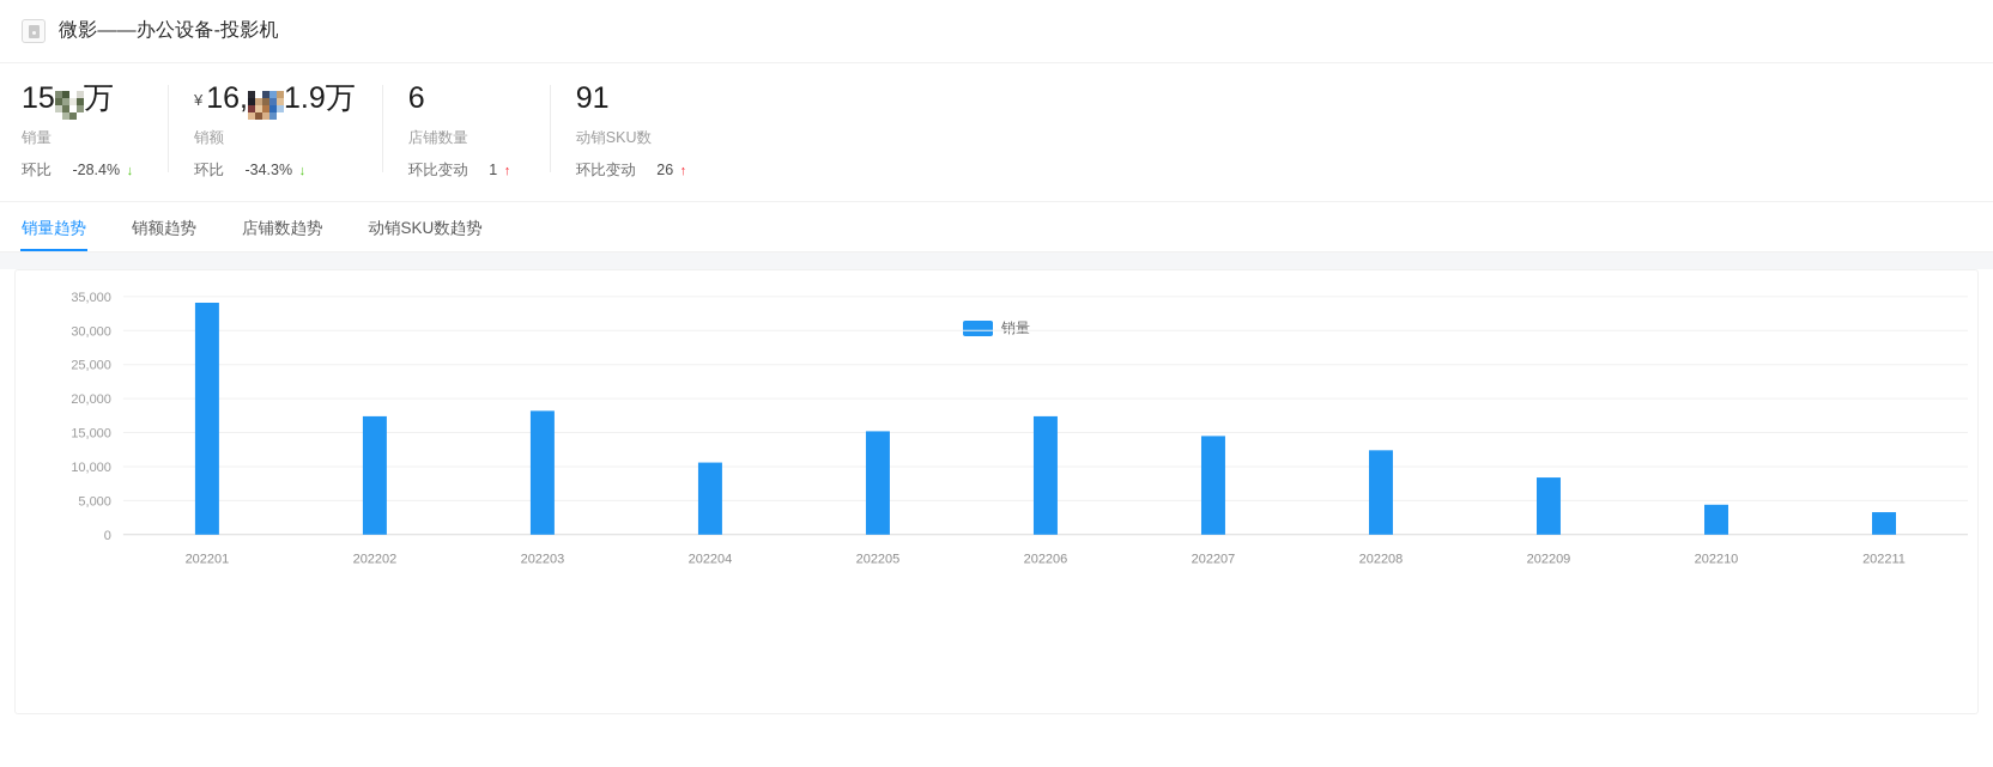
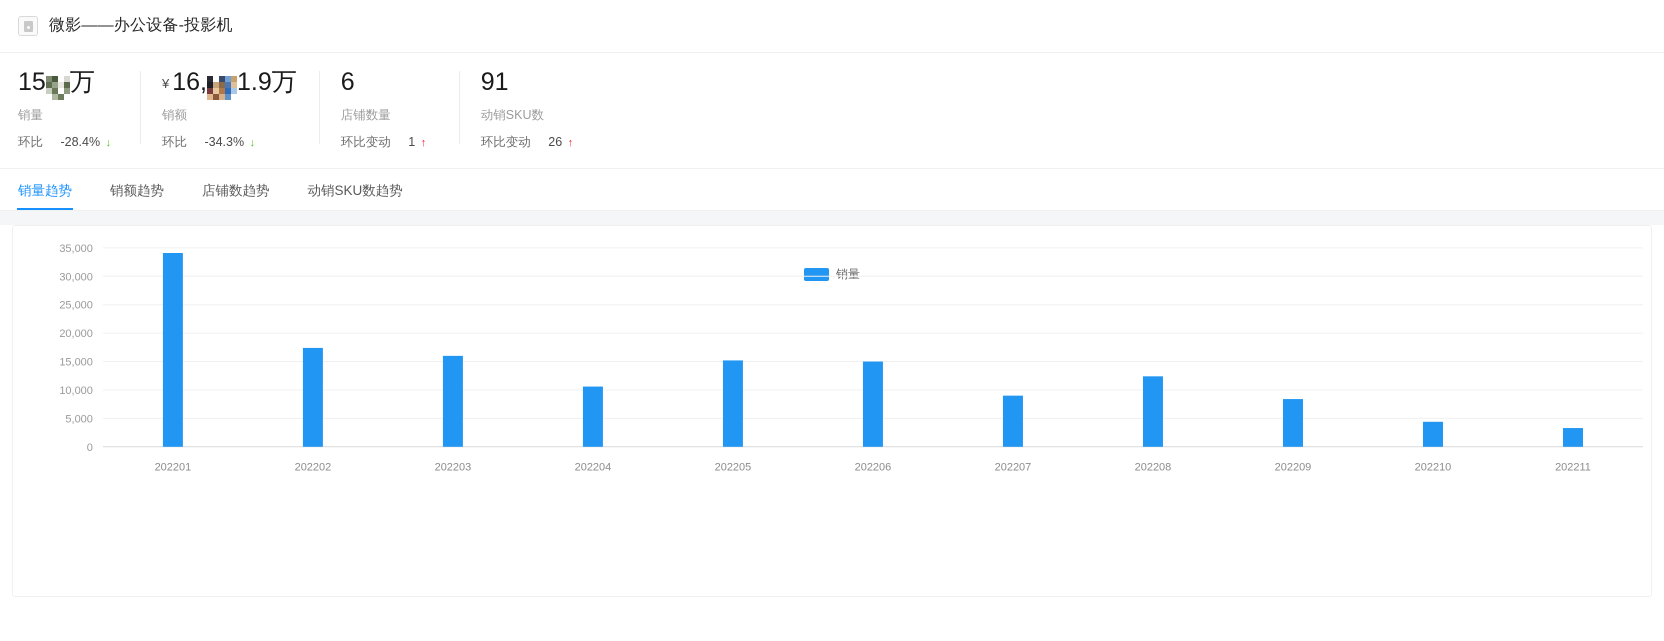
202203: 18000 -> 16000
202206: 17000 -> 15000
202207: 14000 -> 9000
